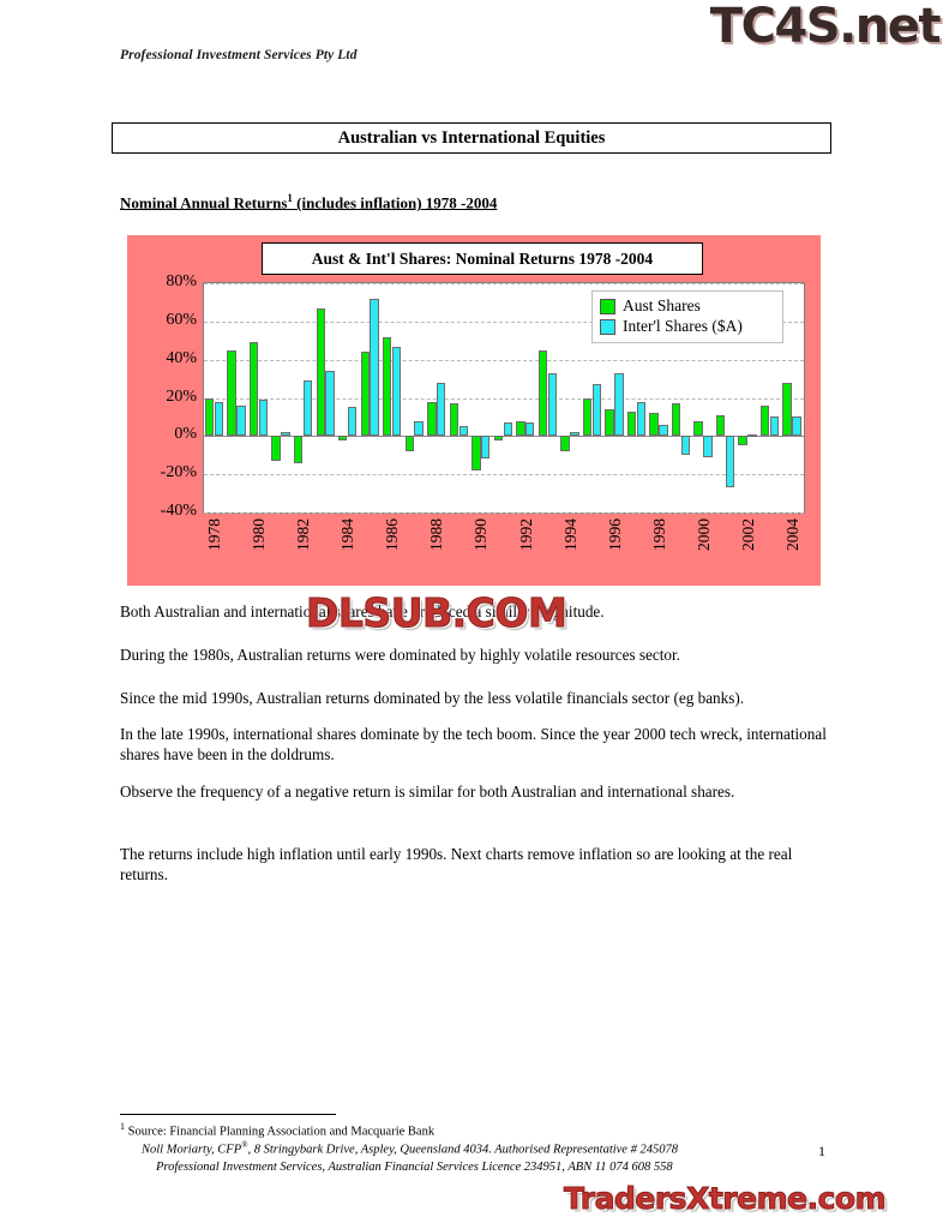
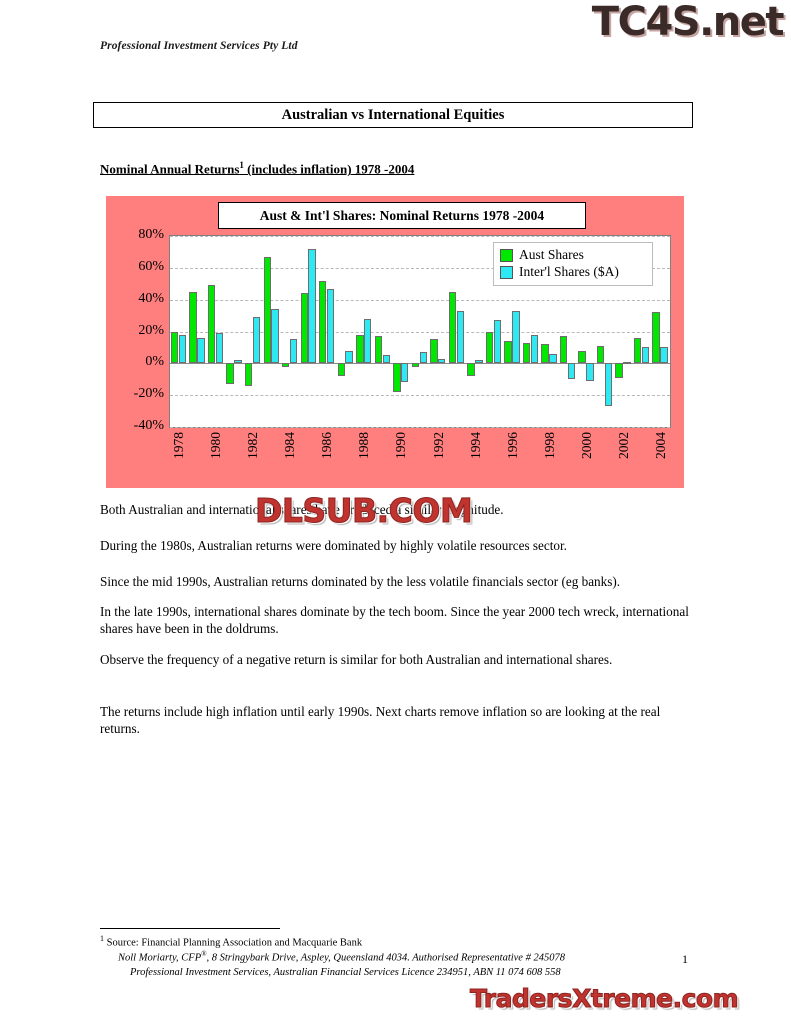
Aust Shares/1992: 8% -> 15%
Inter'l Shares ($A)/1992: 7% -> 3%
Aust Shares/2002: -5% -> -9%
Aust Shares/2004: 28% -> 32%
